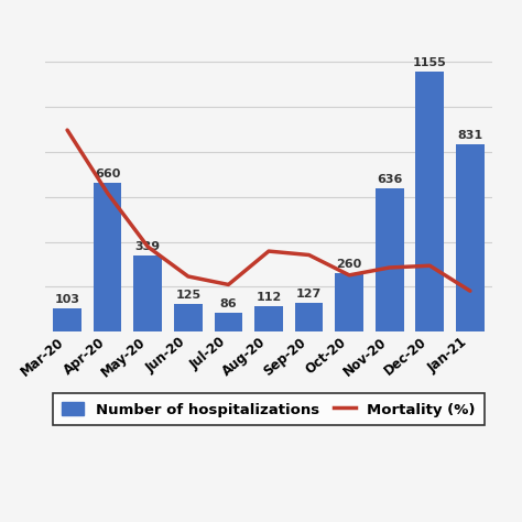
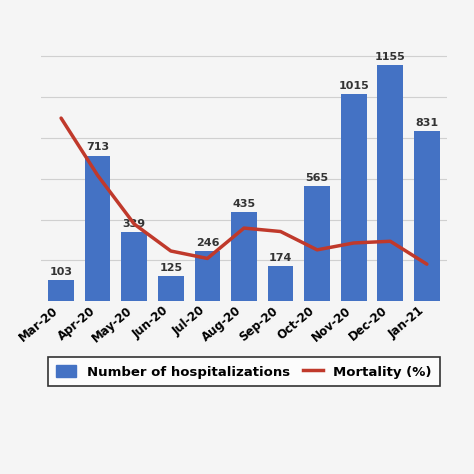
Number of hospitalizations/Apr-20: 660 -> 713
Number of hospitalizations/Jul-20: 86 -> 246
Number of hospitalizations/Aug-20: 112 -> 435
Number of hospitalizations/Sep-20: 127 -> 174
Number of hospitalizations/Oct-20: 260 -> 565
Number of hospitalizations/Nov-20: 636 -> 1015
